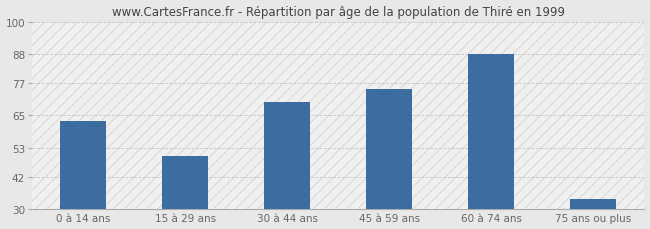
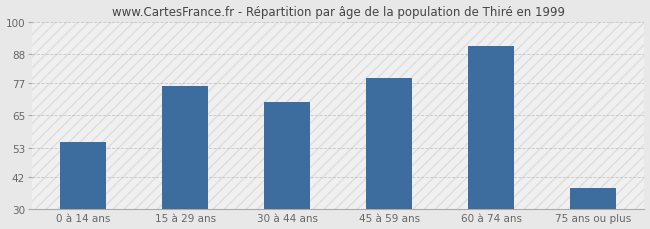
0 à 14 ans: 63 -> 55
15 à 29 ans: 50 -> 76
45 à 59 ans: 75 -> 79
60 à 74 ans: 88 -> 91
75 ans ou plus: 34 -> 38
